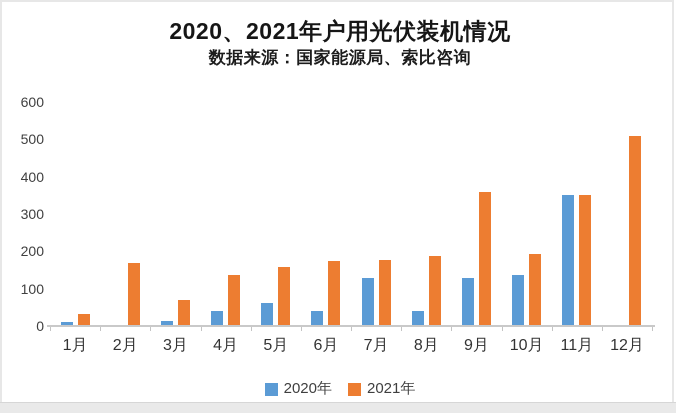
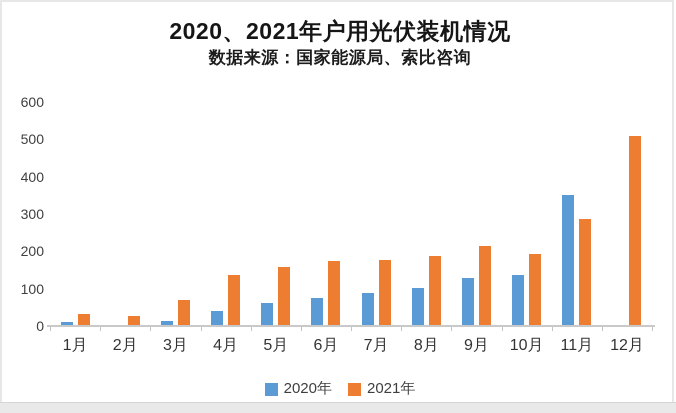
2021年/2月: 170 -> 30
2020年/6月: 40 -> 80
2020年/7月: 130 -> 90
2020年/8月: 40 -> 100
2021年/9月: 360 -> 220
2021年/11月: 350 -> 290
